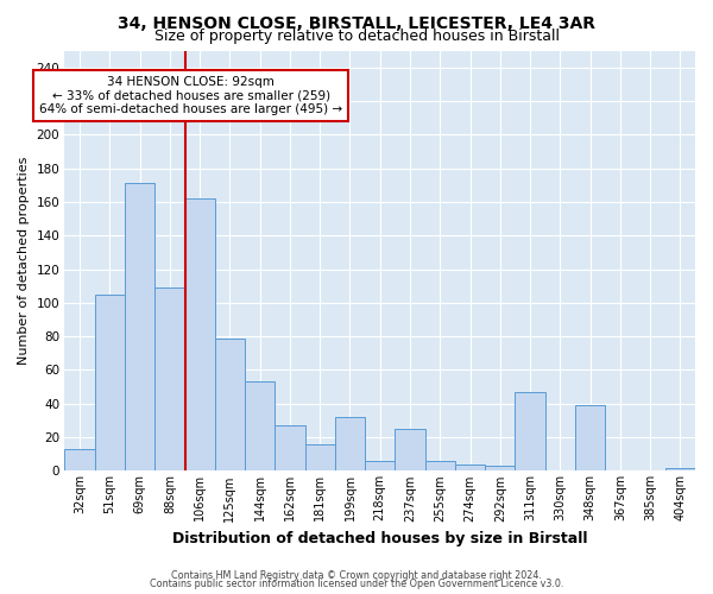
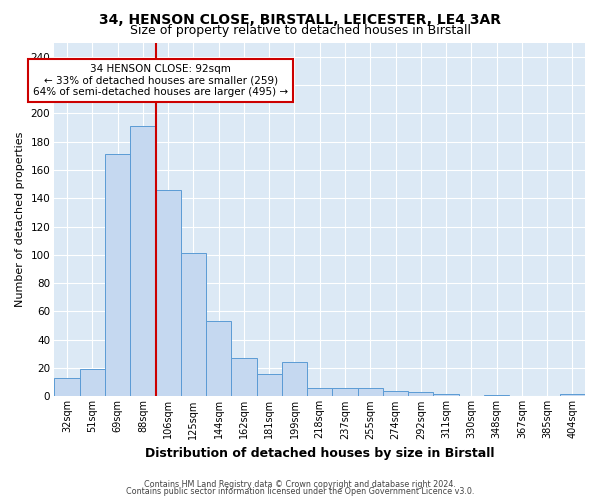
51sqm: 105 -> 19
88sqm: 109 -> 191
106sqm: 162 -> 146
125sqm: 79 -> 101
199sqm: 32 -> 24
237sqm: 25 -> 6
311sqm: 47 -> 2
348sqm: 39 -> 1
